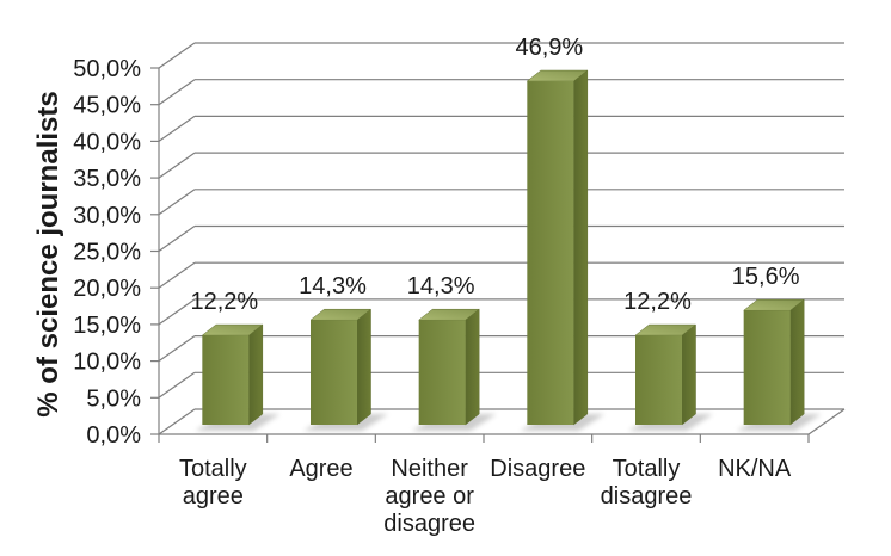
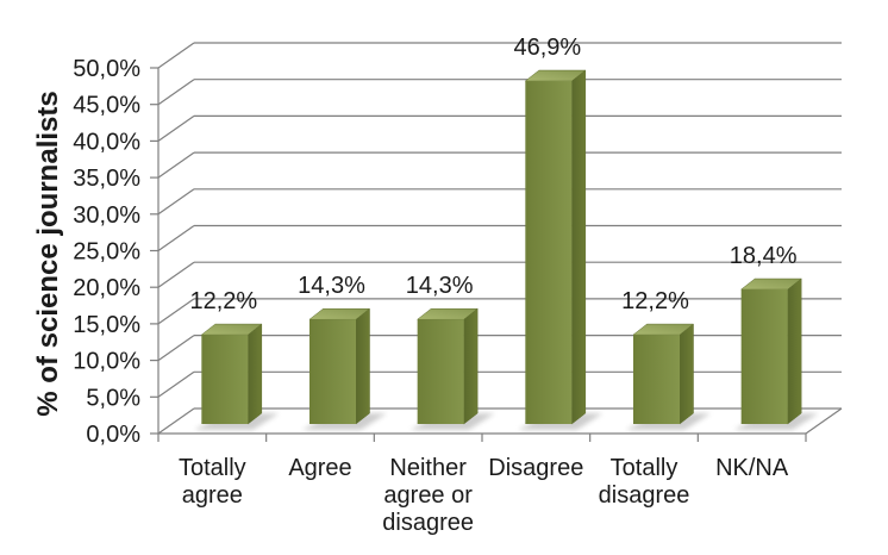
NK/NA: 15,6% -> 18,4%
